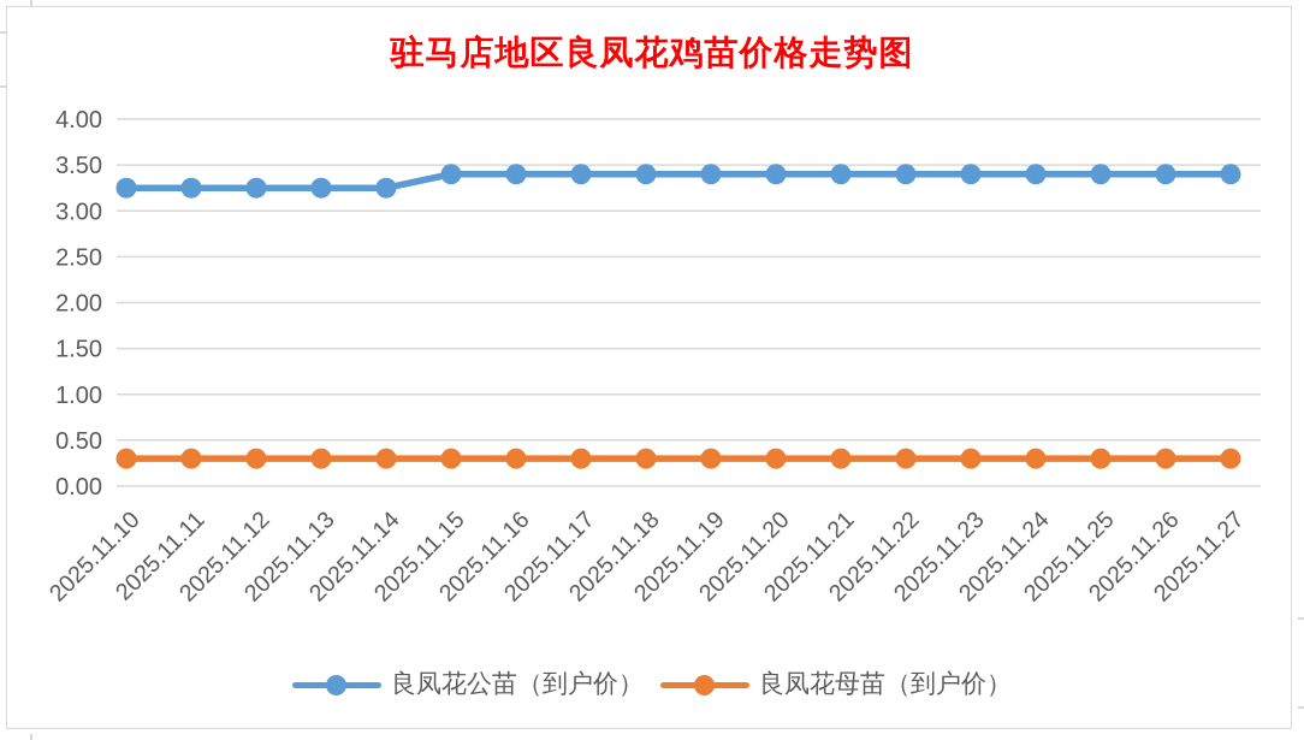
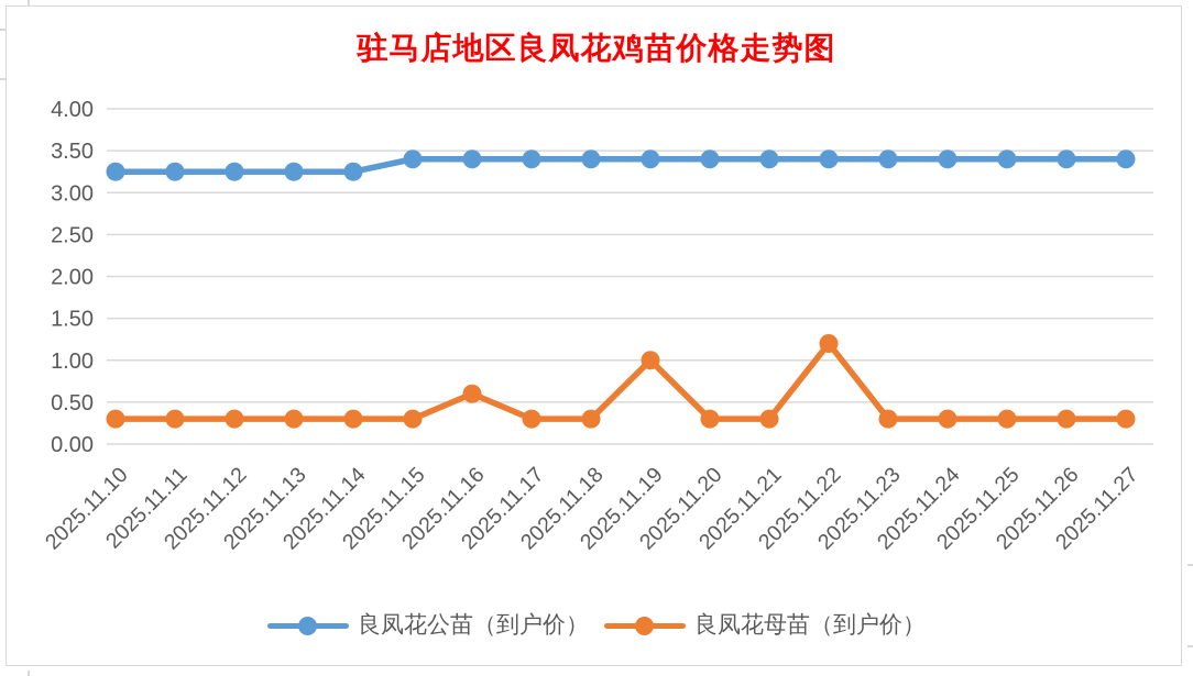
良凤花母苗（到户价）/2025.11.16: 0.3 -> 0.6
良凤花母苗（到户价）/2025.11.19: 0.3 -> 1.0
良凤花母苗（到户价）/2025.11.22: 0.3 -> 1.2
